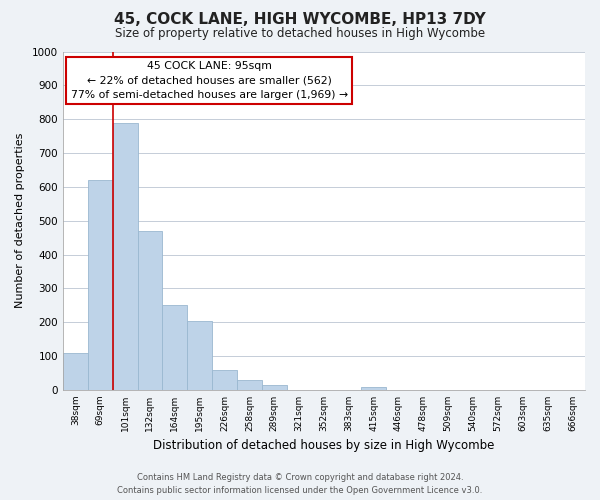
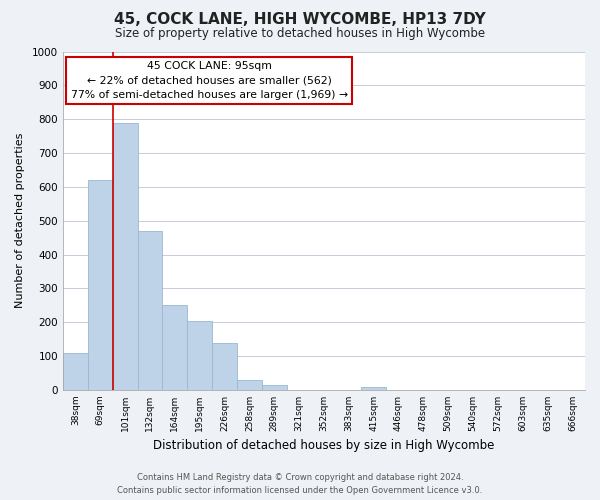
226sqm: 60 -> 140
